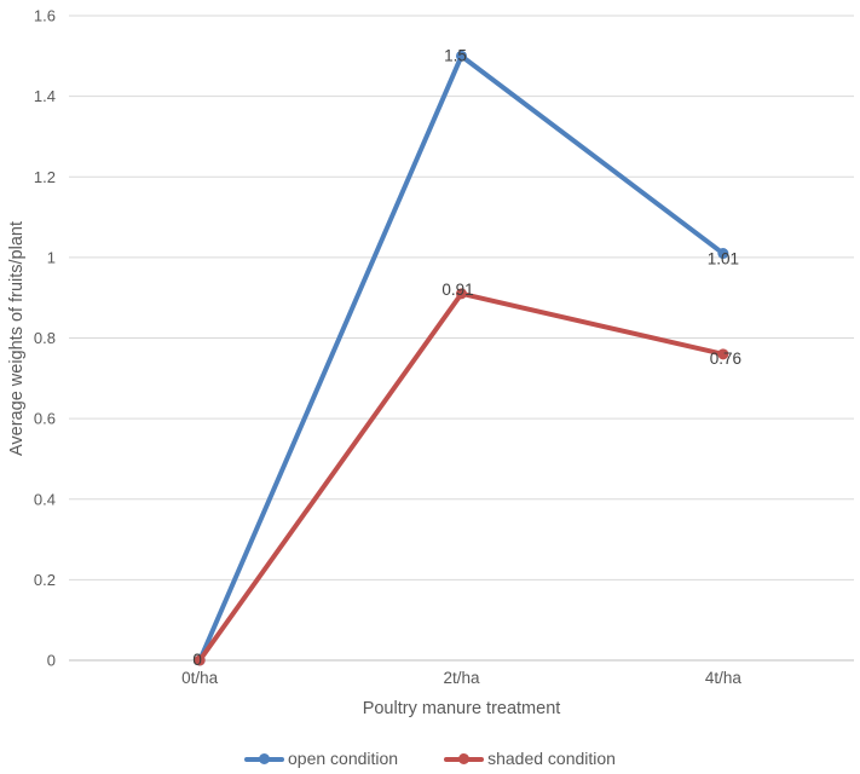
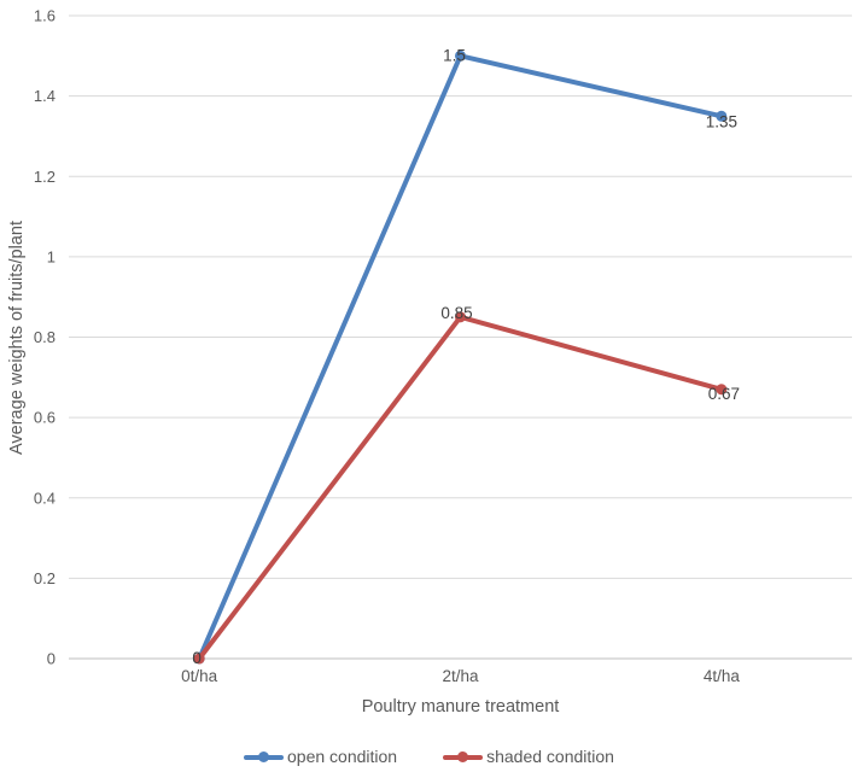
shaded condition/2t/ha: 0.91 -> 0.85
open condition/4t/ha: 1.01 -> 1.35
shaded condition/4t/ha: 0.76 -> 0.67
